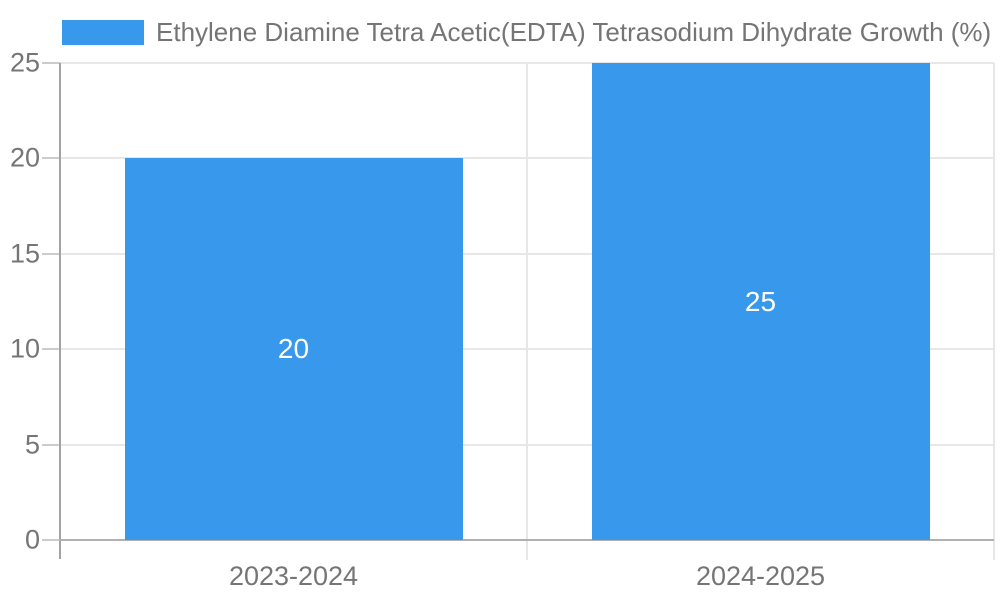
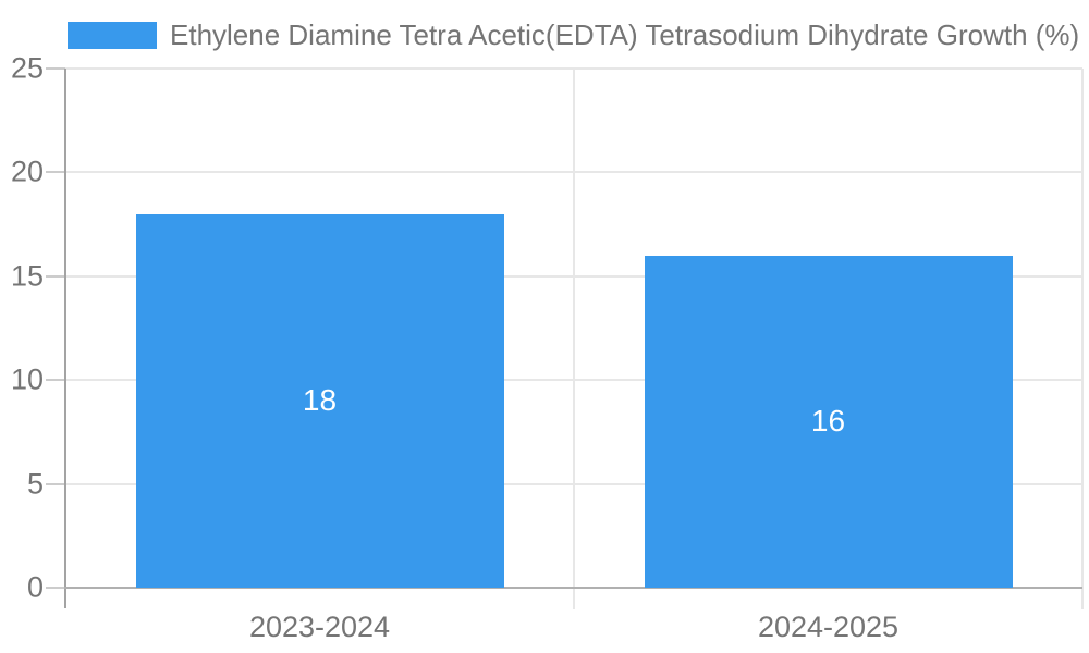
2023-2024: 20 -> 18
2024-2025: 25 -> 16
